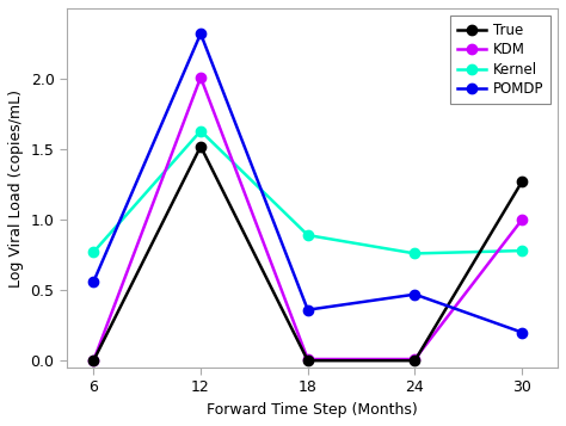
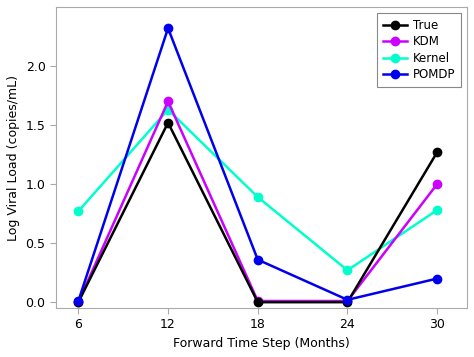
POMDP/6: 0.56 -> 0.01
KDM/12: 2.01 -> 1.70
Kernel/24: 0.76 -> 0.27
POMDP/24: 0.47 -> 0.02
